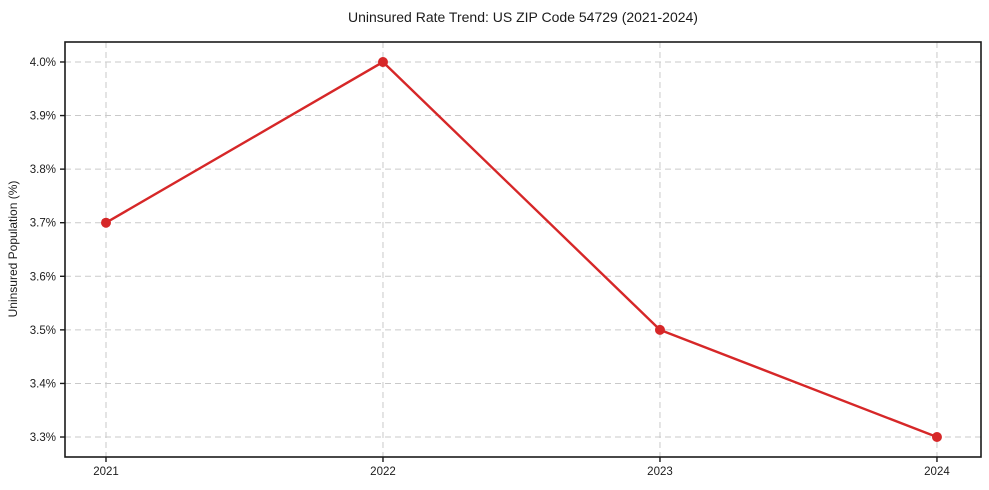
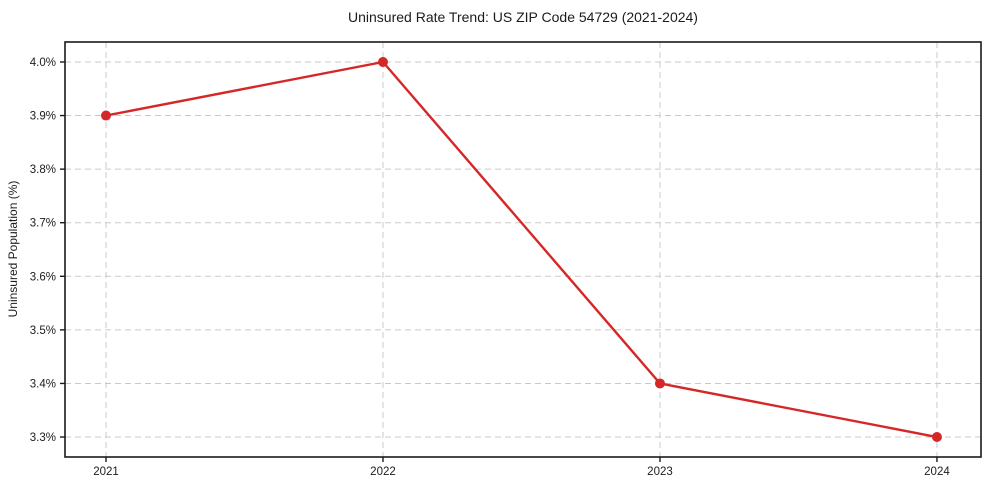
2021: 3.7% -> 3.9%
2023: 3.5% -> 3.4%
